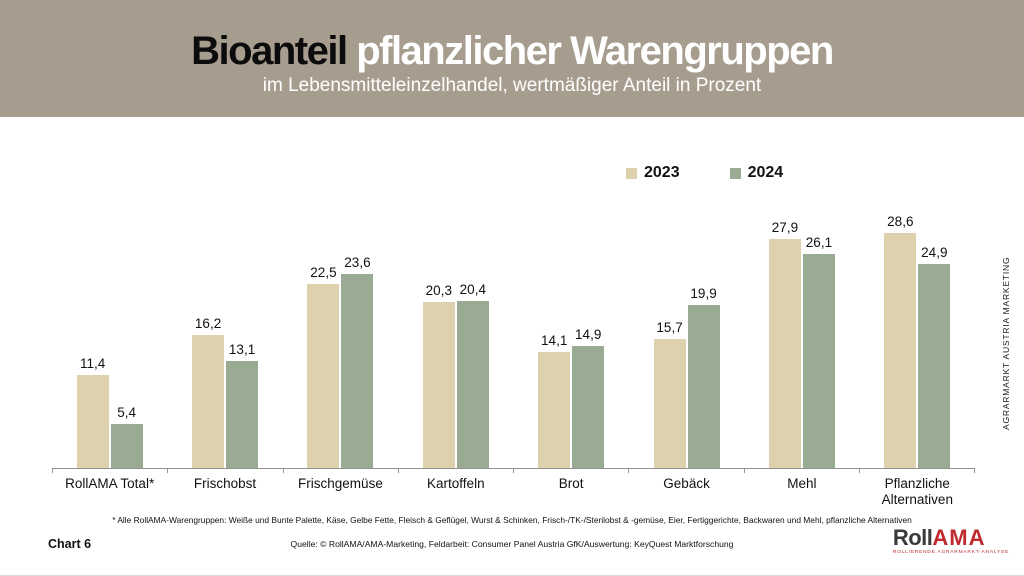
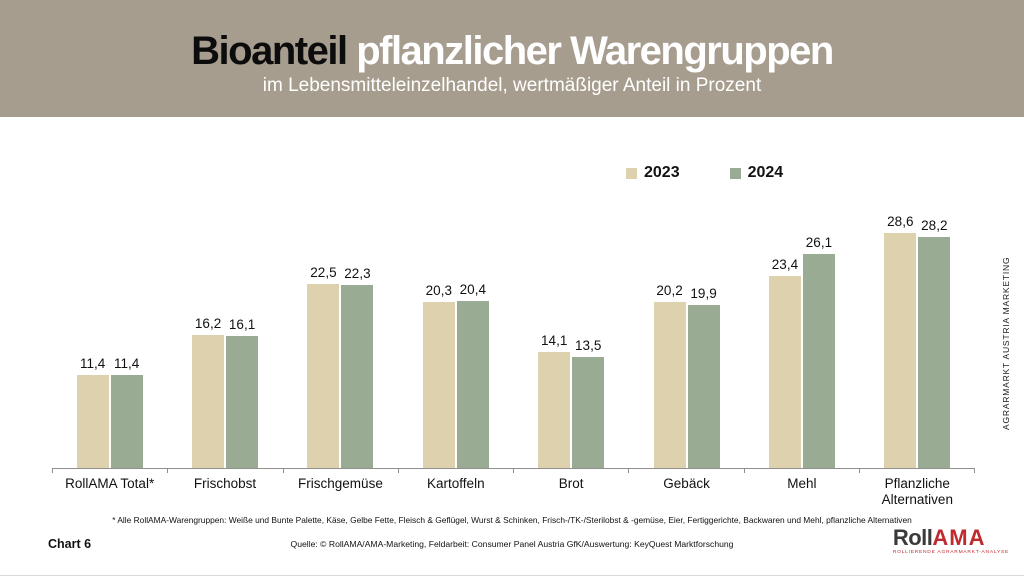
2024/RollAMA Total*: 5,4 -> 11,4
2024/Frischobst: 13,1 -> 16,1
2024/Frischgemüse: 23,6 -> 22,3
2024/Brot: 14,9 -> 13,5
2023/Gebäck: 15,7 -> 20,2
2023/Mehl: 27,9 -> 23,4
2024/Pflanzliche Alternativen: 24,9 -> 28,2
